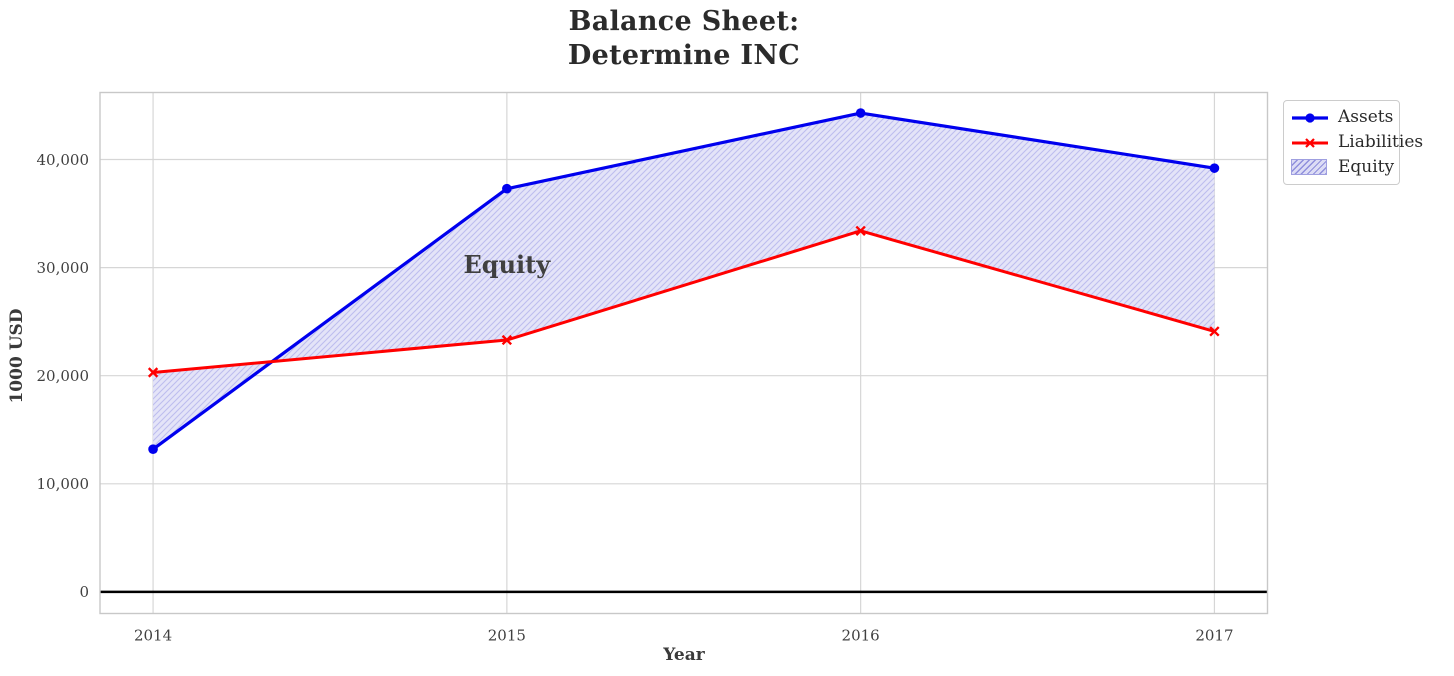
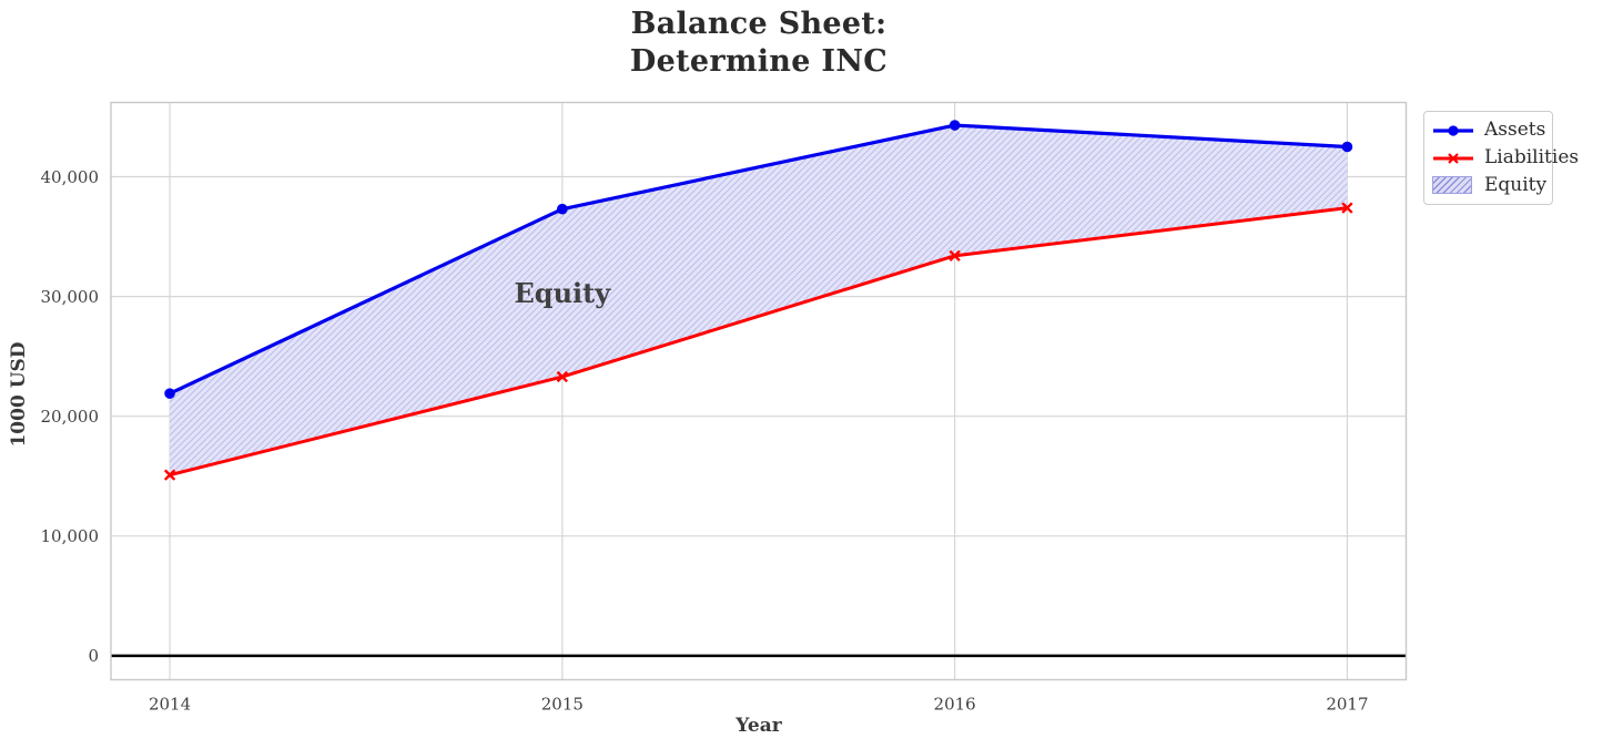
Assets/2014: 13200 -> 21900
Liabilities/2014: 20300 -> 15100
Assets/2017: 39200 -> 42500
Liabilities/2017: 24100 -> 37400
